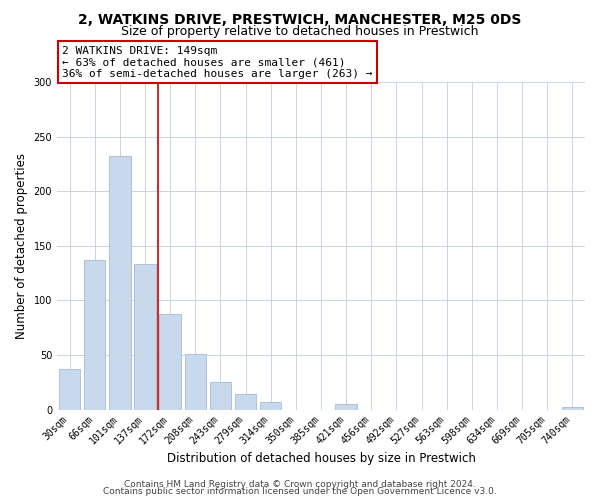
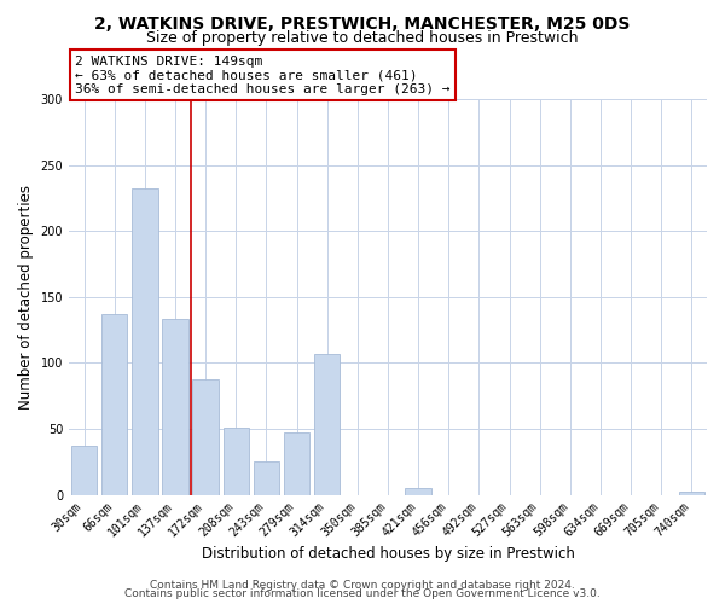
279sqm: 14 -> 47
314sqm: 7 -> 107
